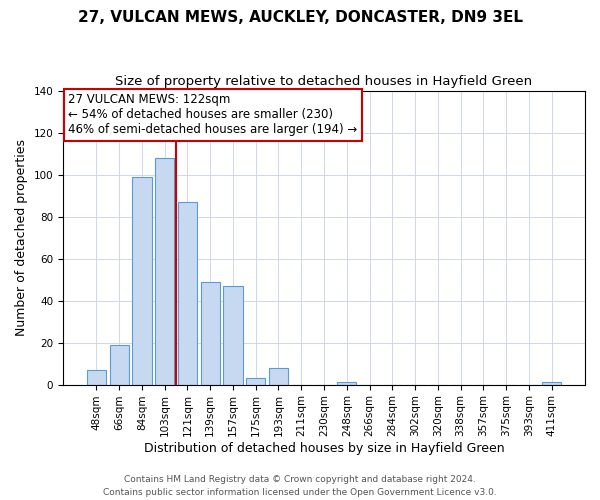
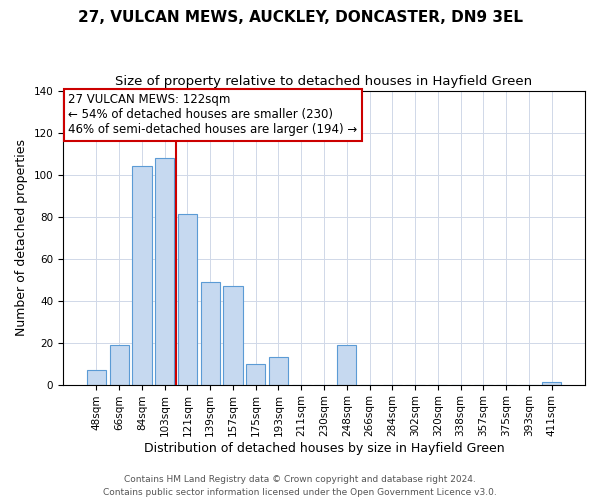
84sqm: 99 -> 104
121sqm: 87 -> 81
175sqm: 3 -> 10
193sqm: 8 -> 13
248sqm: 1 -> 19
